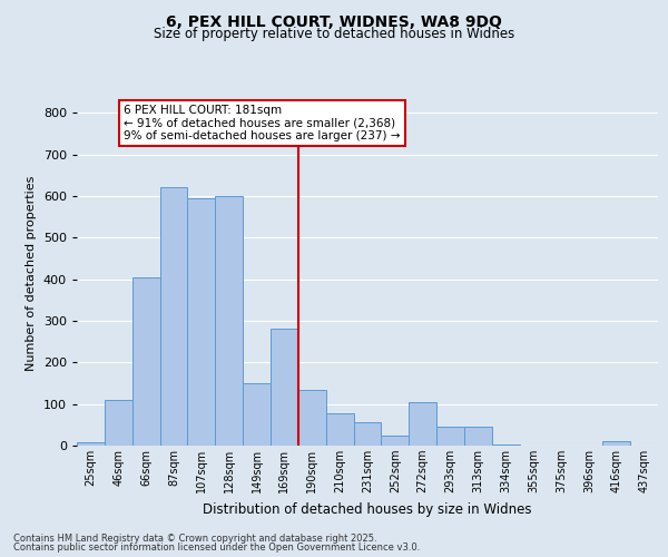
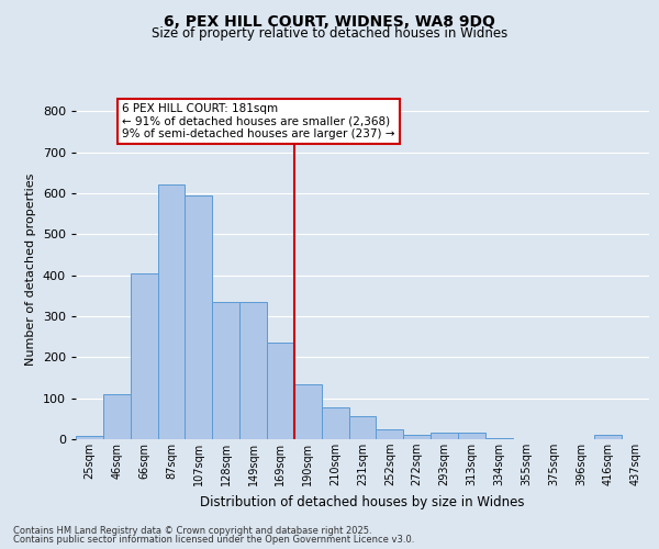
128sqm: 600 -> 335
149sqm: 150 -> 335
169sqm: 280 -> 235
272sqm: 105 -> 12
293sqm: 45 -> 15
313sqm: 45 -> 15
